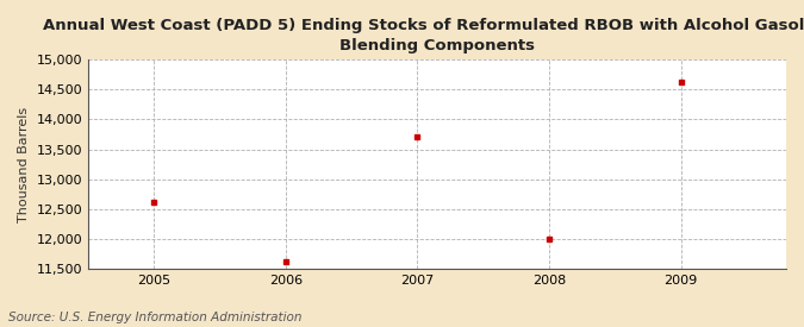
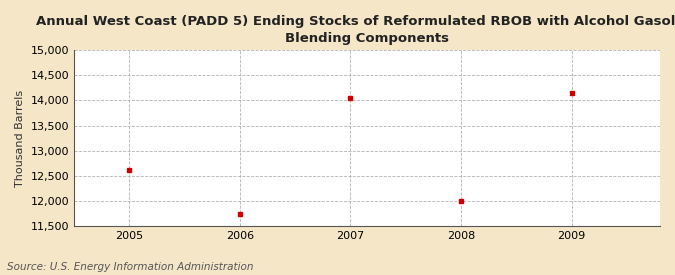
2006: 11,620 -> 11,740
2007: 13,710 -> 14,040
2009: 14,630 -> 14,140
